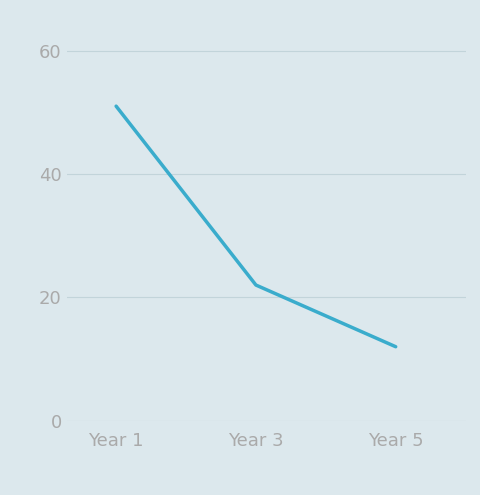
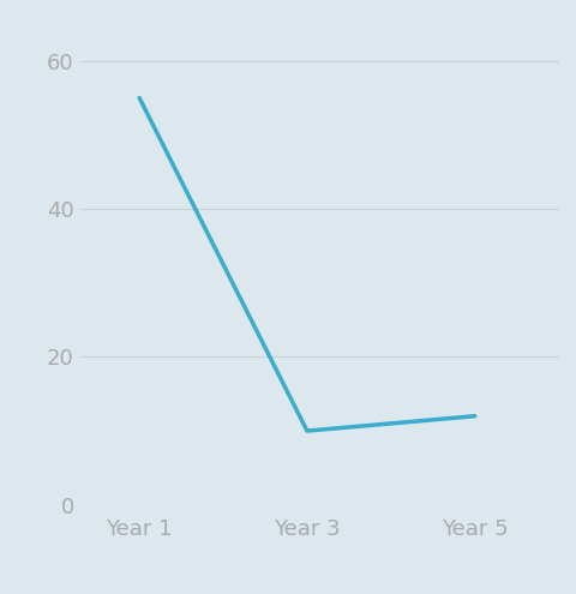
Year 1: 51 -> 55
Year 3: 22 -> 10
